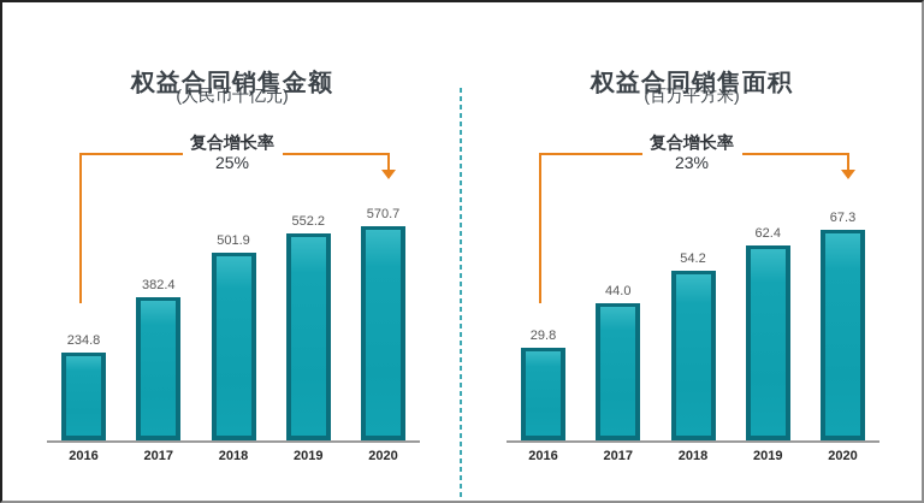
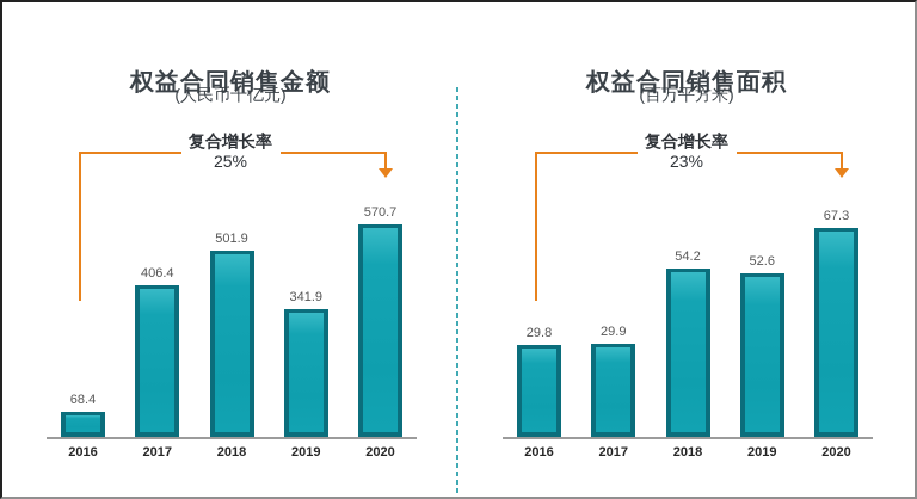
权益合同销售金额/2016: 234.8 -> 68.4
权益合同销售金额/2017: 382.4 -> 406.4
权益合同销售金额/2019: 552.2 -> 341.9
权益合同销售面积/2017: 44.0 -> 29.9
权益合同销售面积/2019: 62.4 -> 52.6
